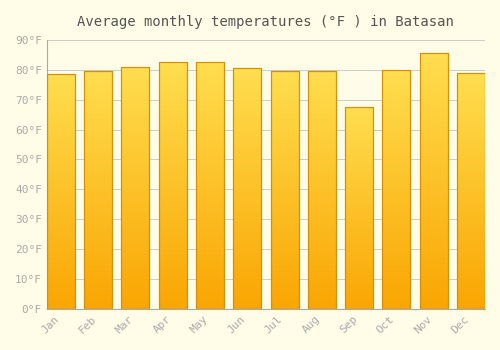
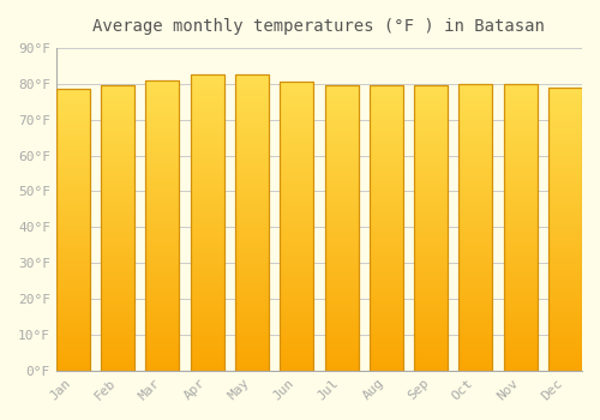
Sep: 67.5°F -> 79.5°F
Nov: 85.5°F -> 80.0°F
